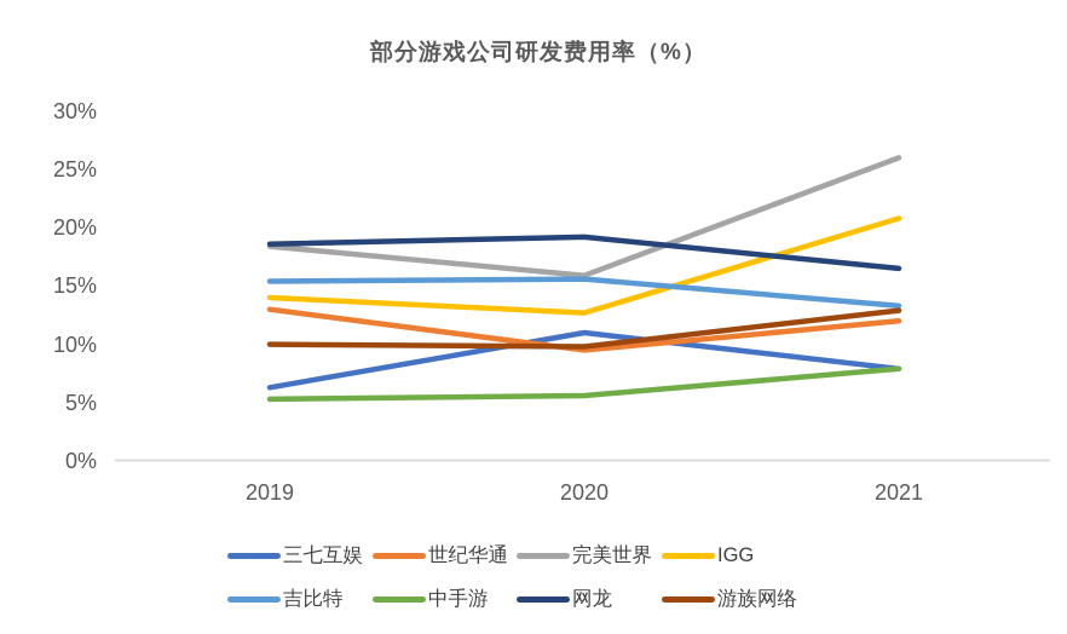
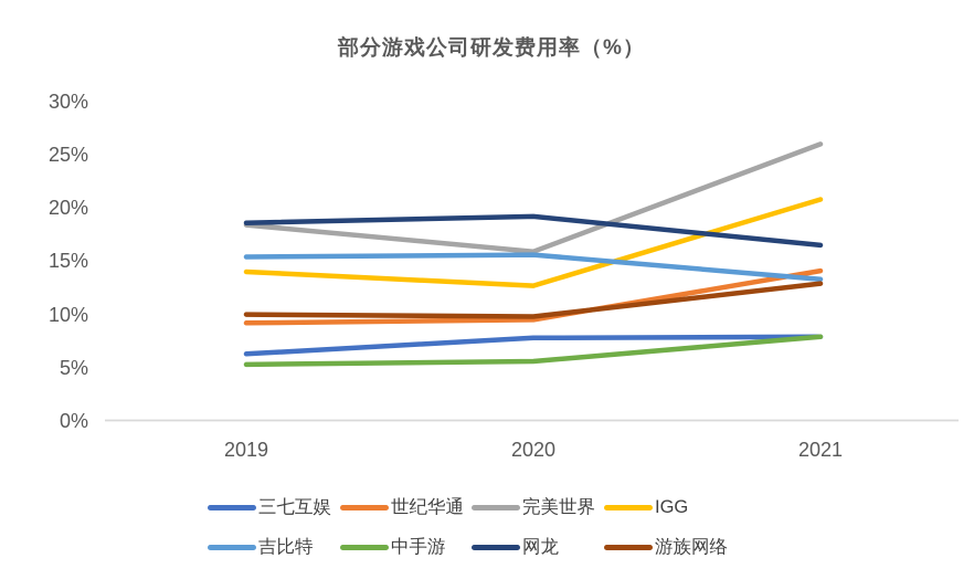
世纪华通/2019: 13% -> 9%
三七互娱/2020: 11% -> 8%
世纪华通/2021: 12% -> 14%
